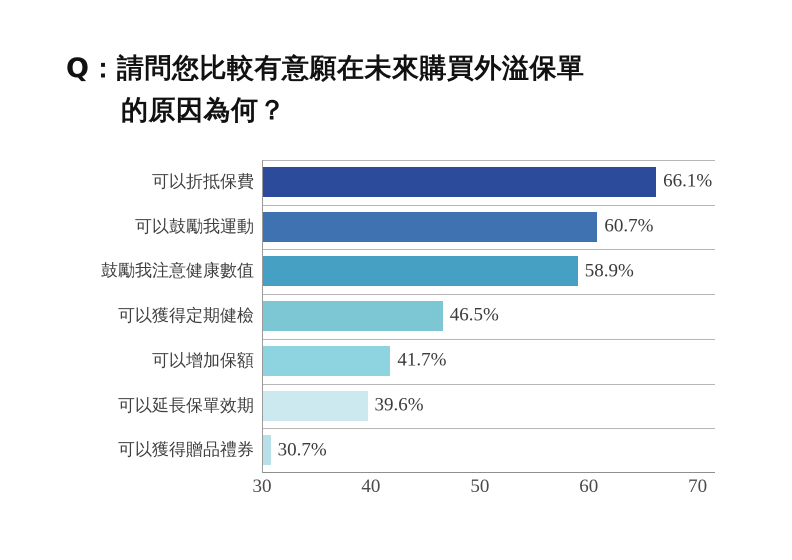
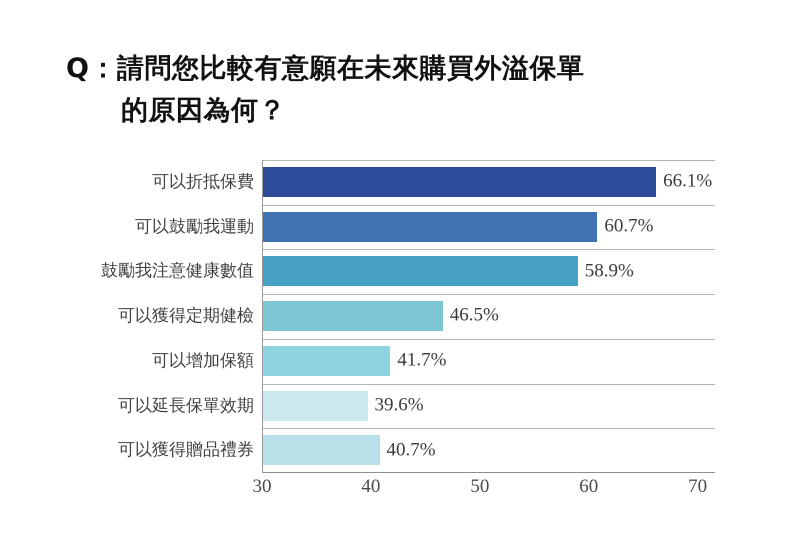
可以獲得贈品禮券: 30.7% -> 40.7%
